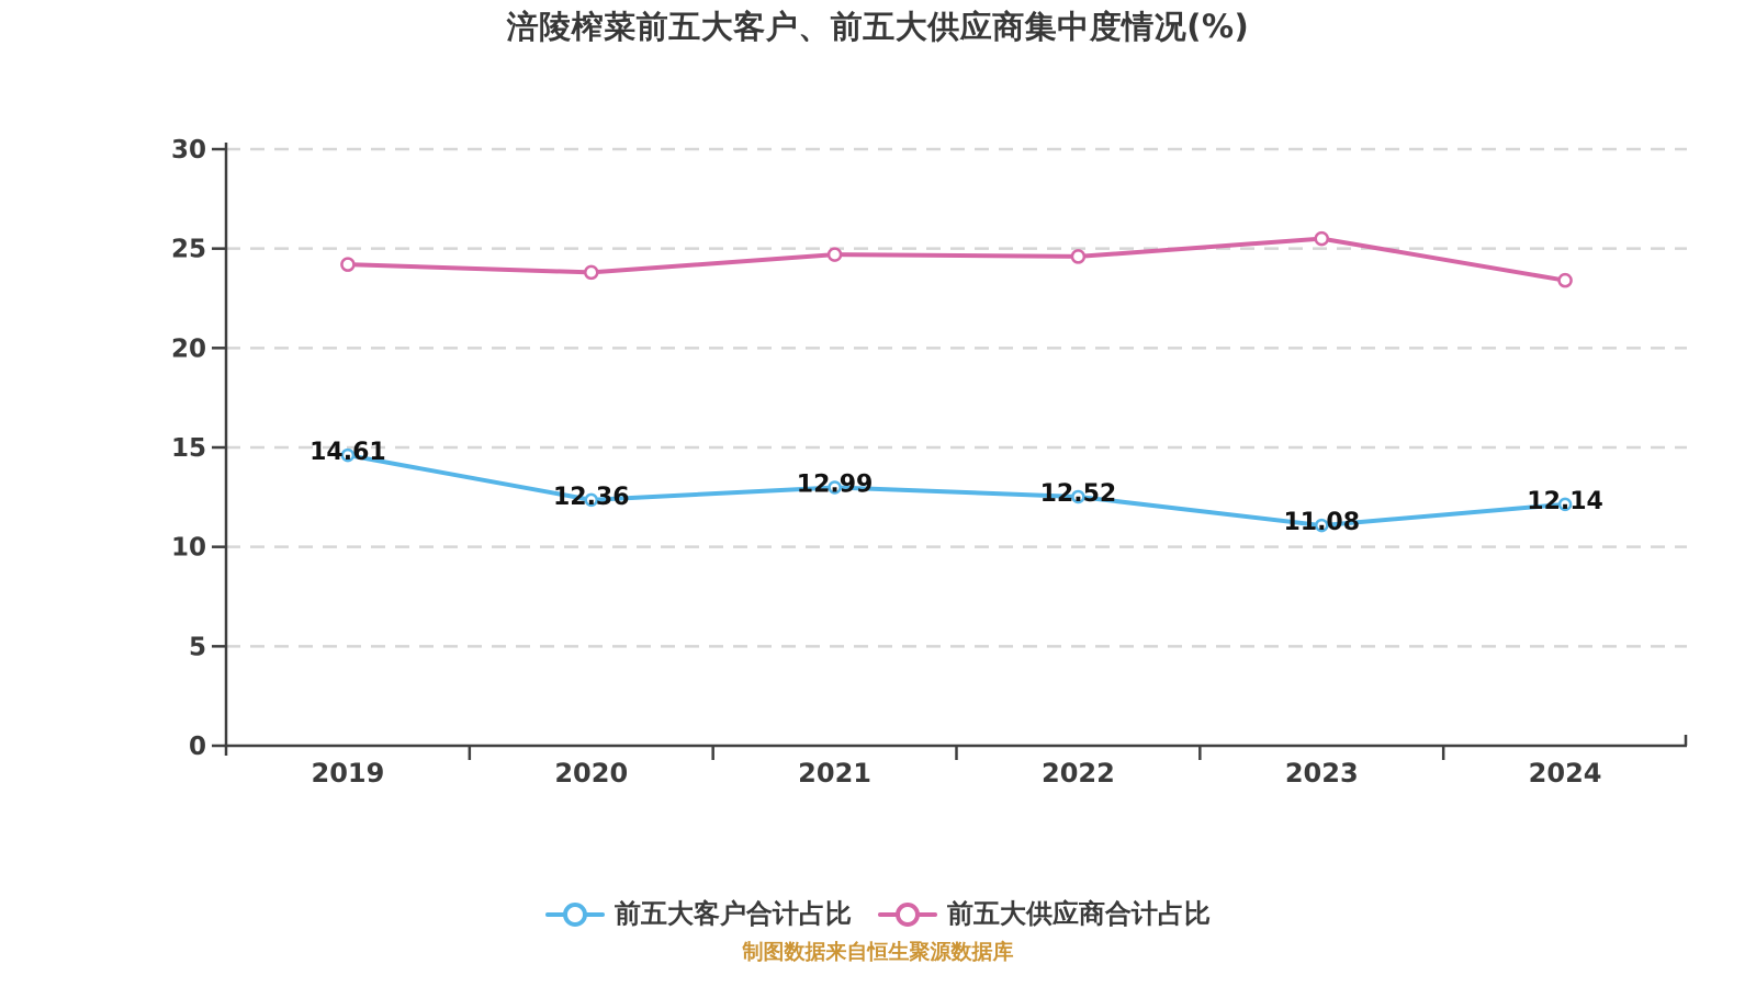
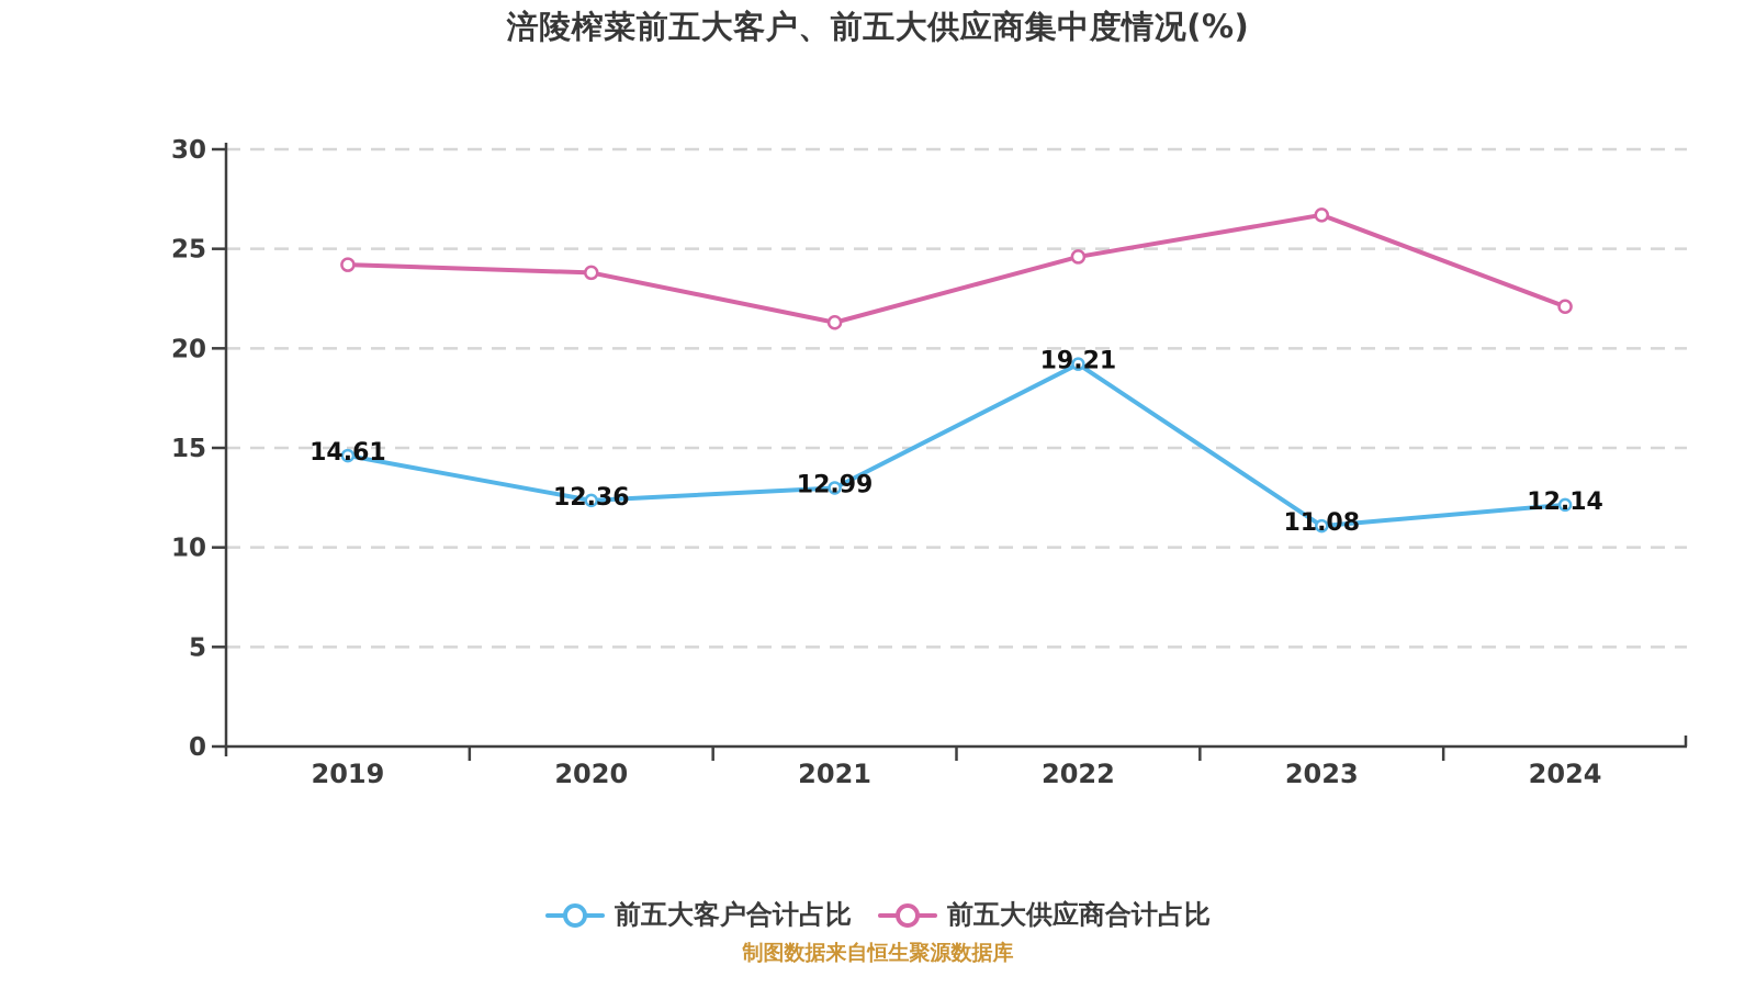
前五大供应商合计占比/2021: 24.7 -> 21.3
前五大客户合计占比/2022: 12.52 -> 19.21
前五大供应商合计占比/2023: 25.5 -> 26.7
前五大供应商合计占比/2024: 23.4 -> 22.1
